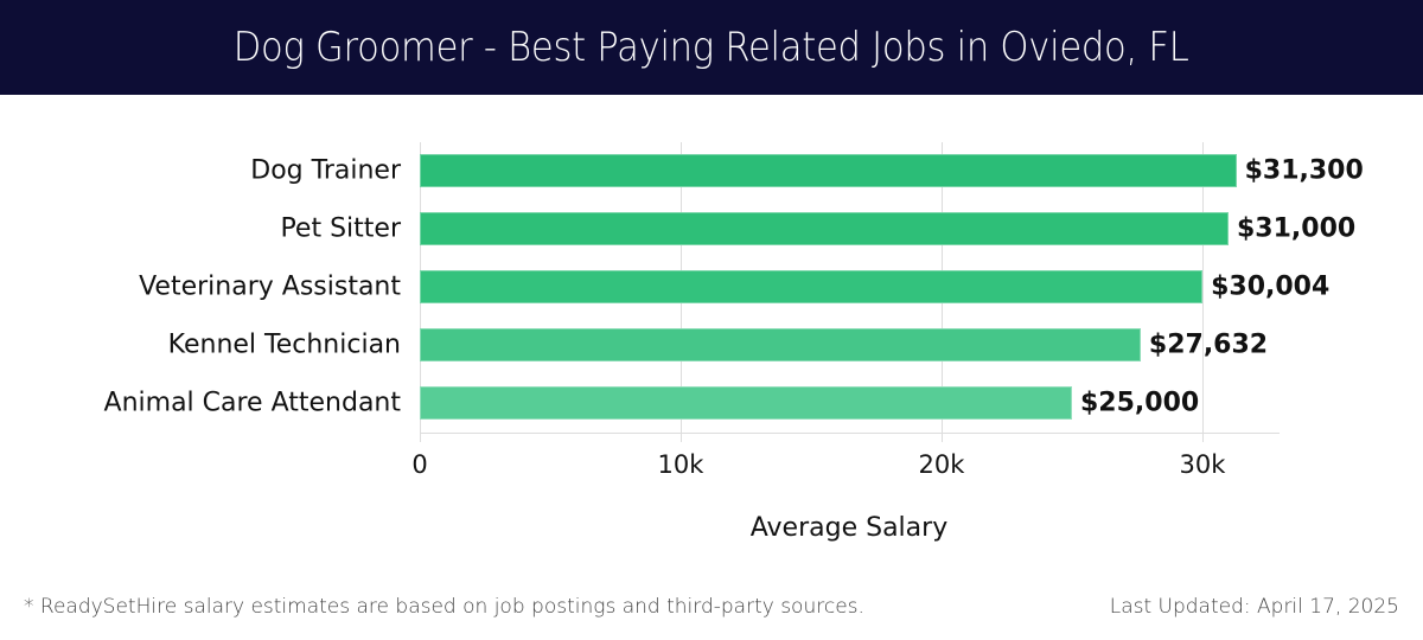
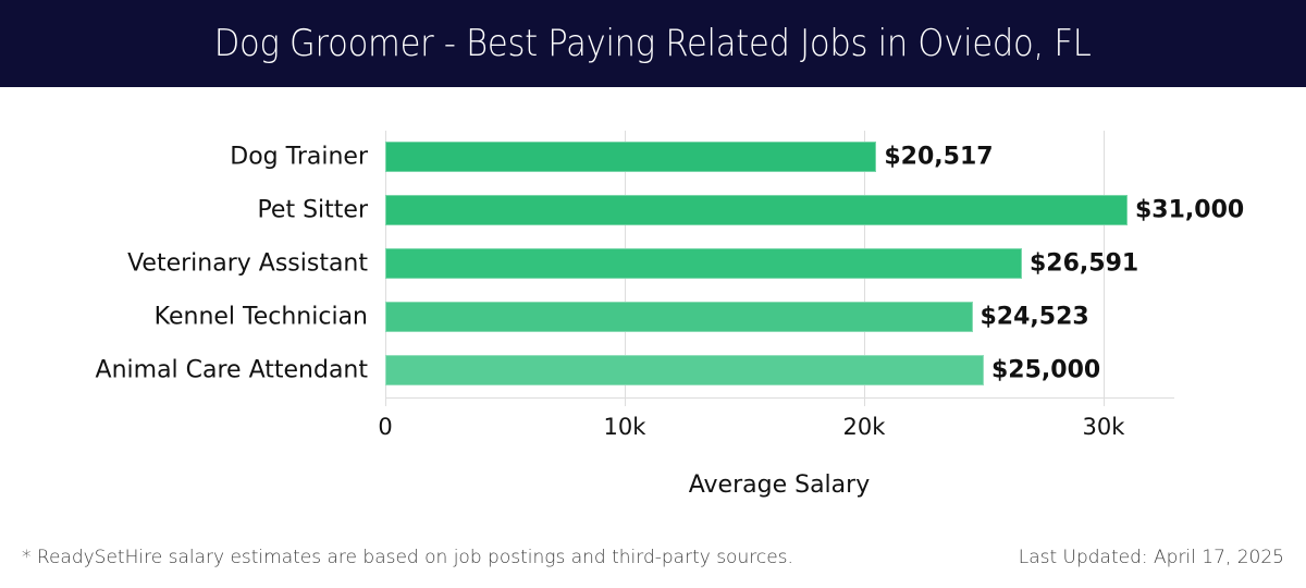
Dog Trainer: $31,300 -> $20,517
Veterinary Assistant: $30,004 -> $26,591
Kennel Technician: $27,632 -> $24,523
